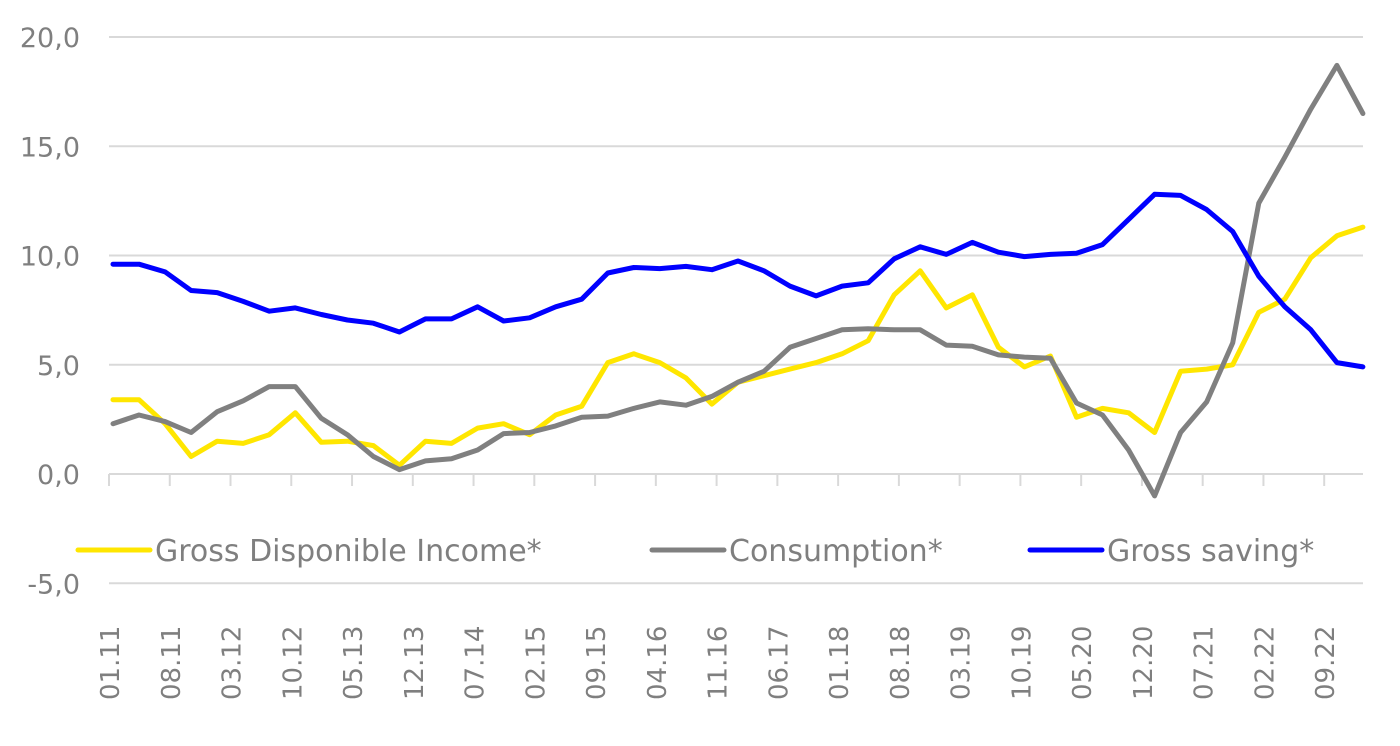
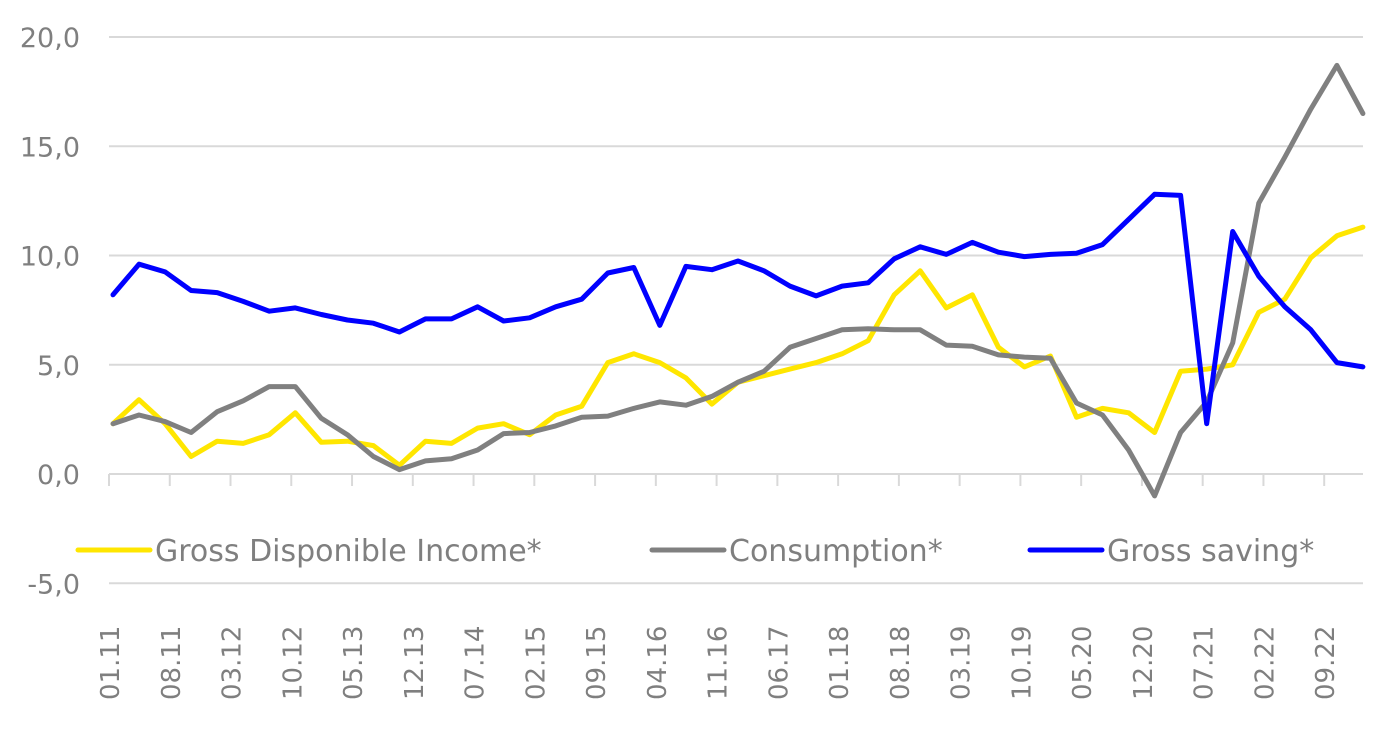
Gross Disponible Income*/01.11: 3,4 -> 2,3
Gross saving*/01.11: 9,6 -> 8,2
Gross saving*/04.16: 9,4 -> 6,8
Gross saving*/07.21: 12,1 -> 2,3
